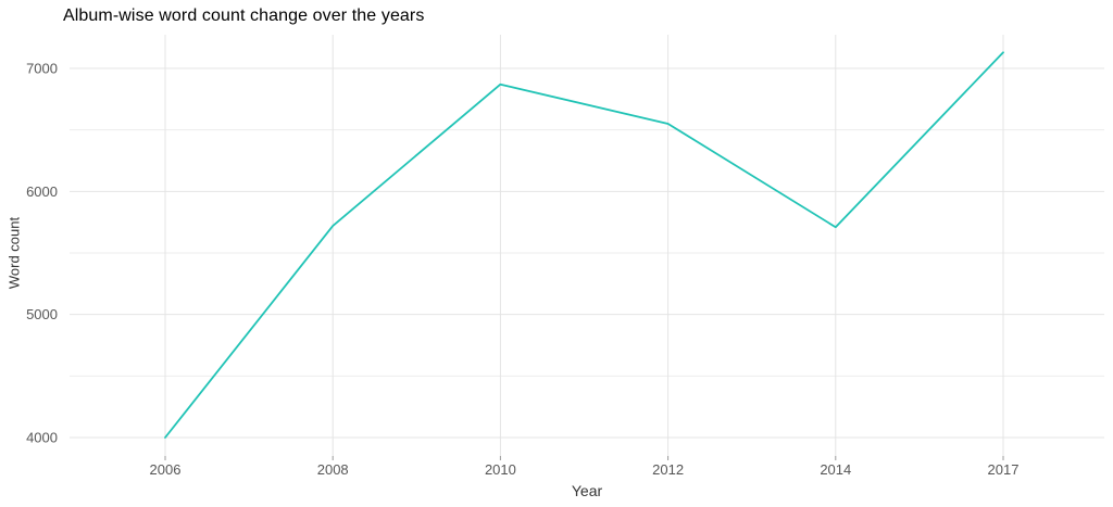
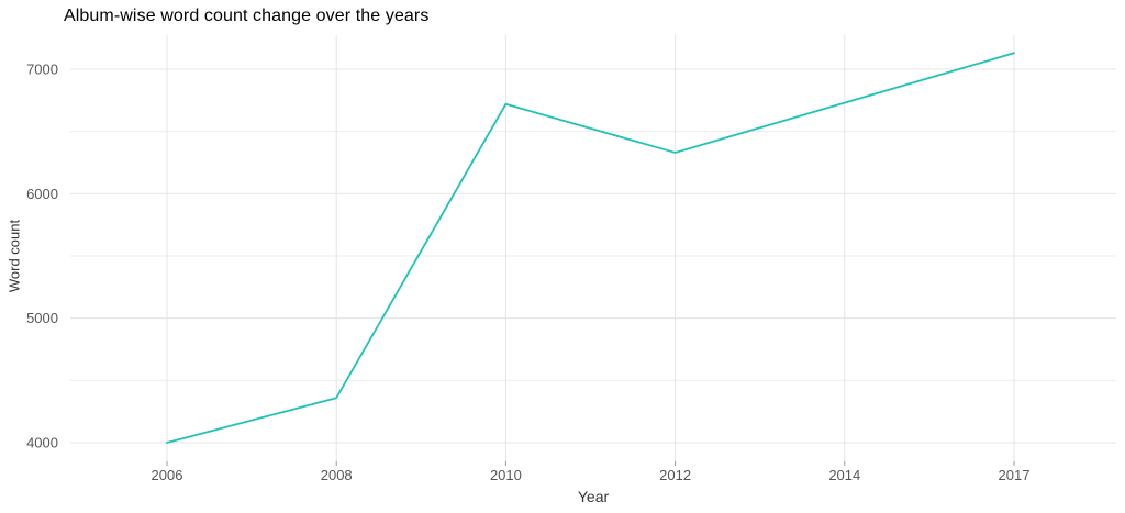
2008: 5720 -> 4360
2010: 6870 -> 6720
2012: 6550 -> 6330
2014: 5710 -> 6730
